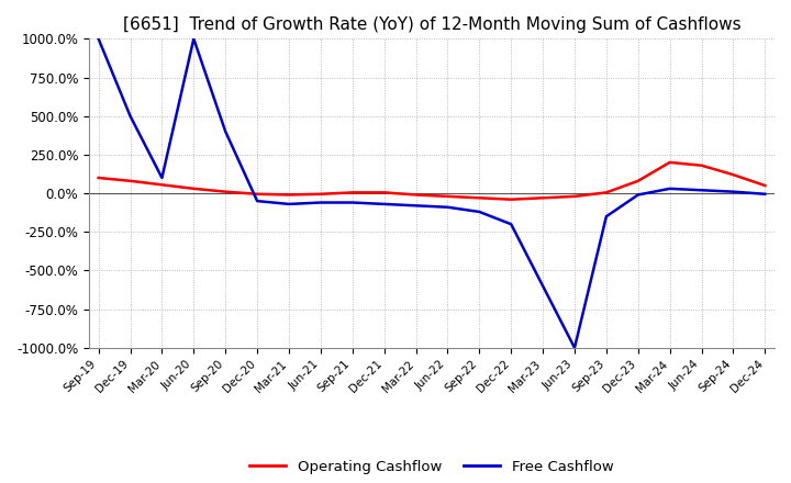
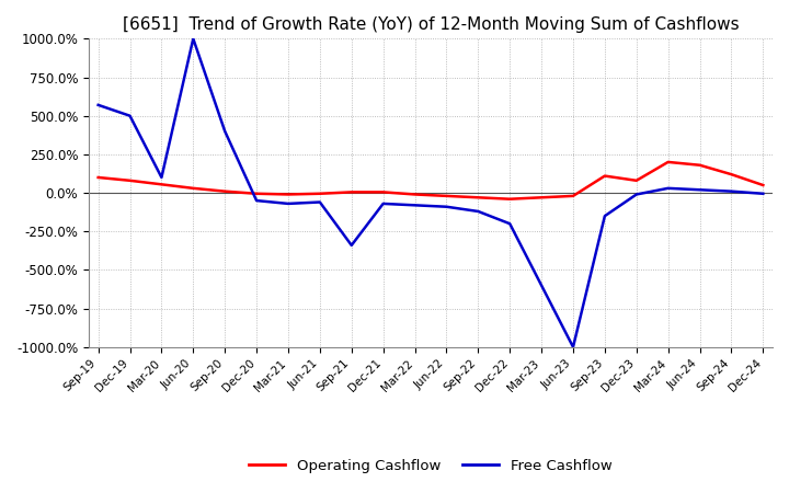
Free Cashflow/Sep-19: 1000% -> 570%
Free Cashflow/Sep-21: -60% -> -340%
Operating Cashflow/Sep-23: 0% -> 110%
